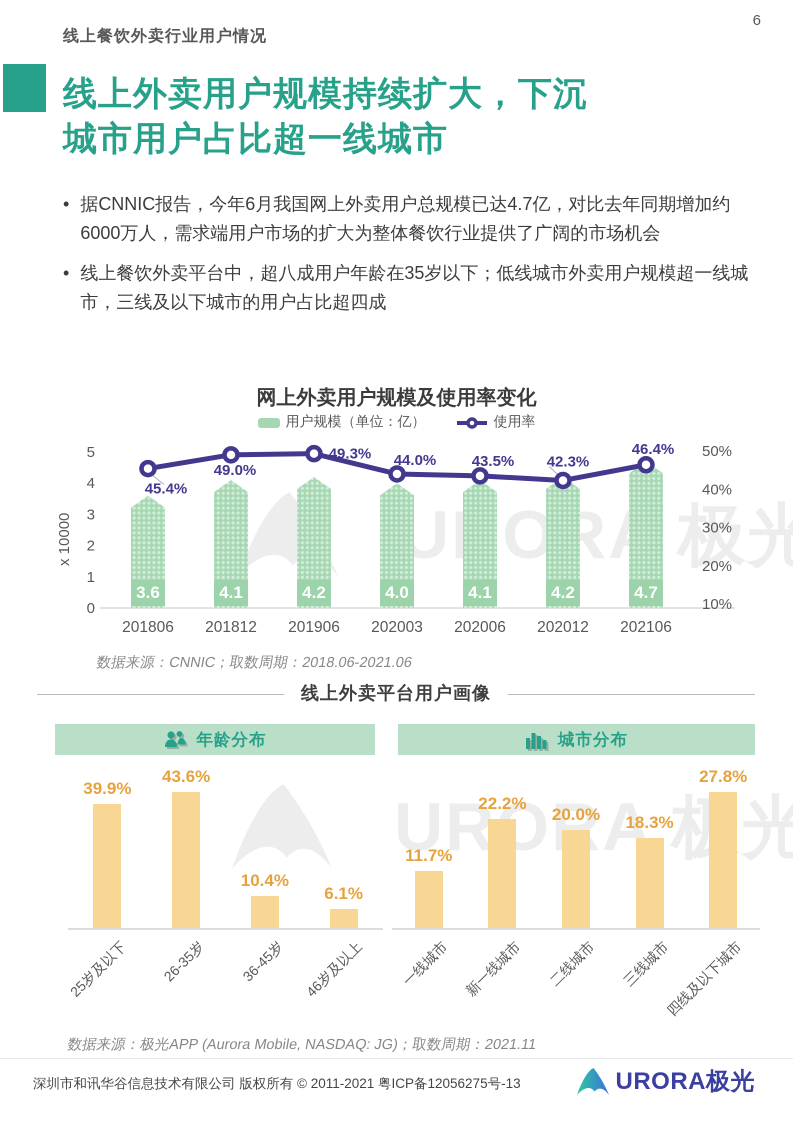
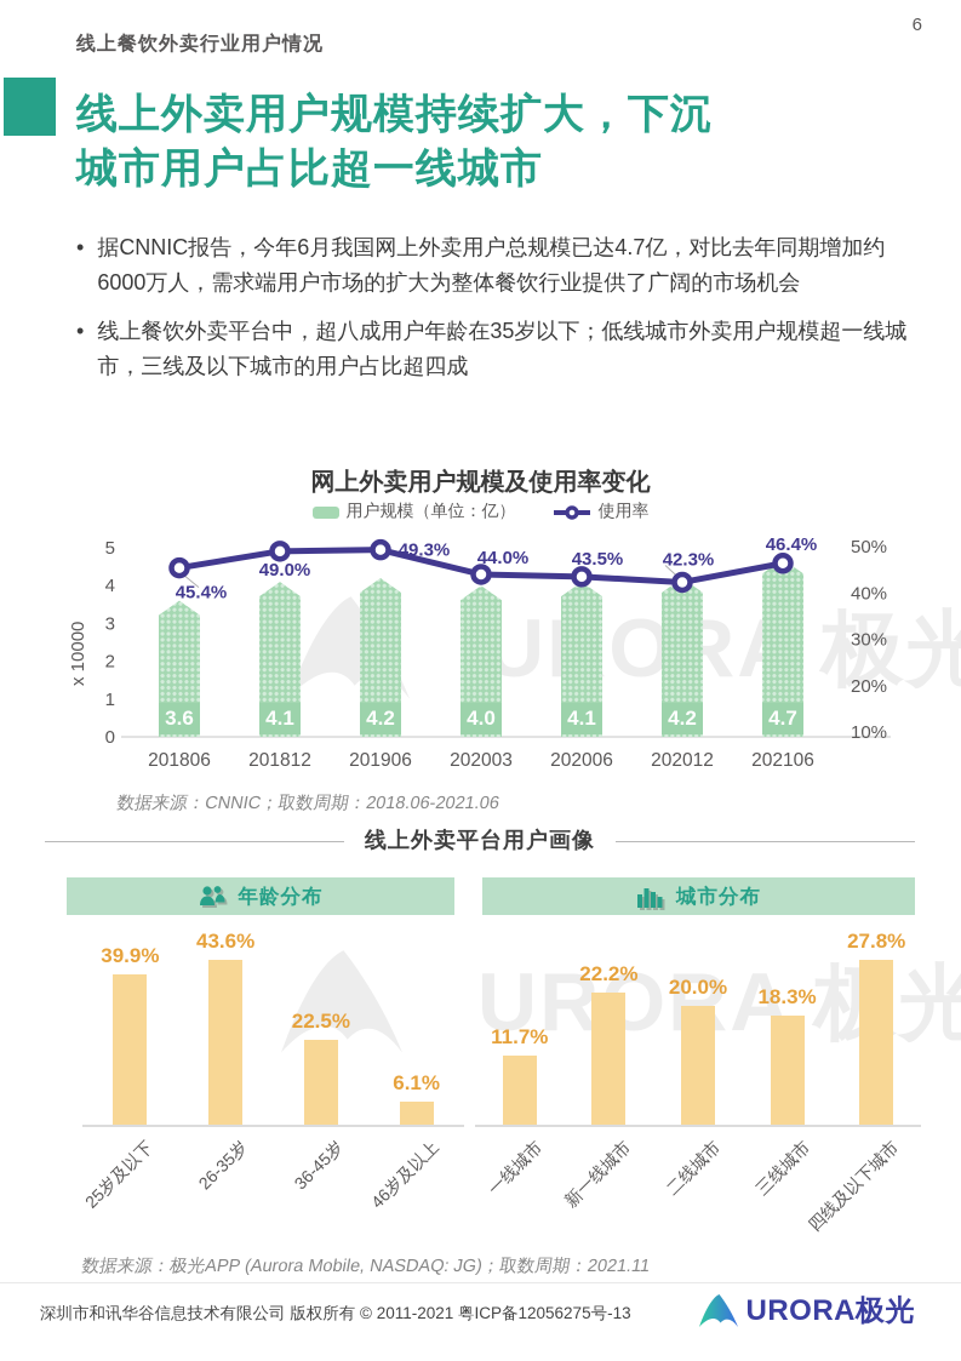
年龄分布/36-45岁: 10.4% -> 22.5%
